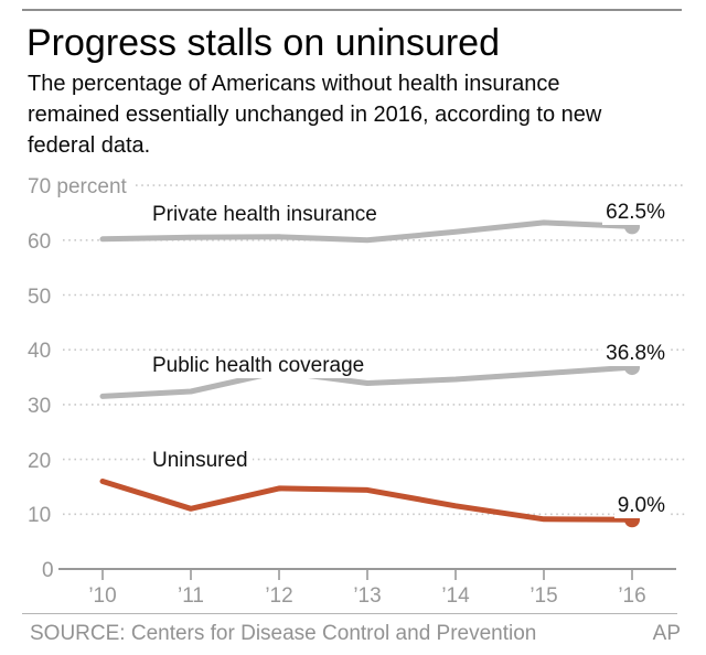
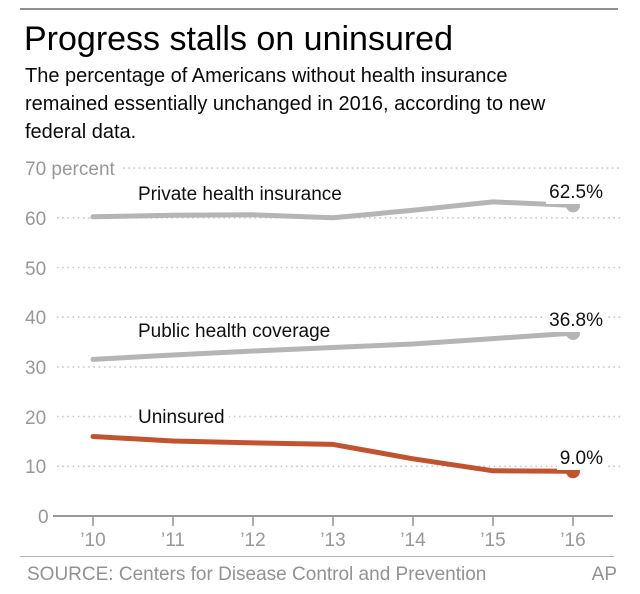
Uninsured/’11: 11 -> 15
Public health coverage/’12: 36 -> 33
